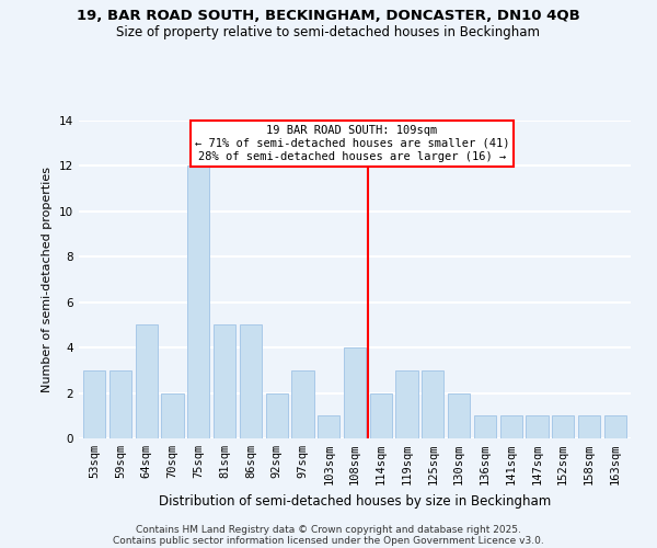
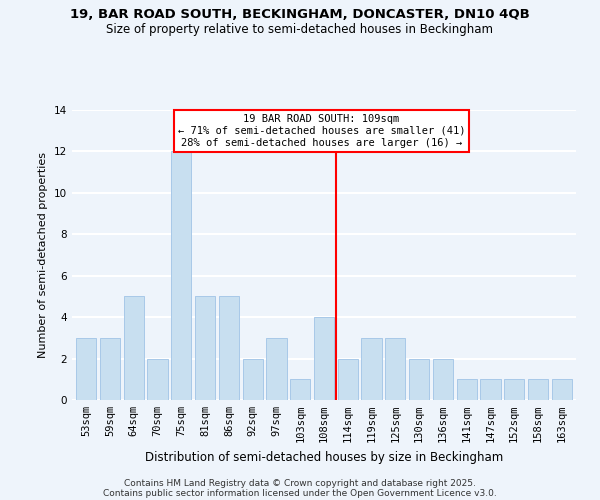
136sqm: 1 -> 2
